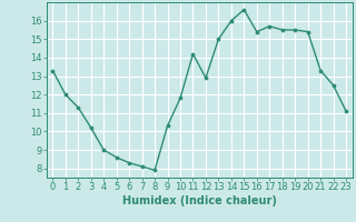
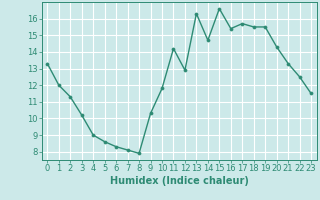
13: 15.0 -> 16.3
14: 16.0 -> 14.7
20: 15.4 -> 14.3
23: 11.1 -> 11.5
